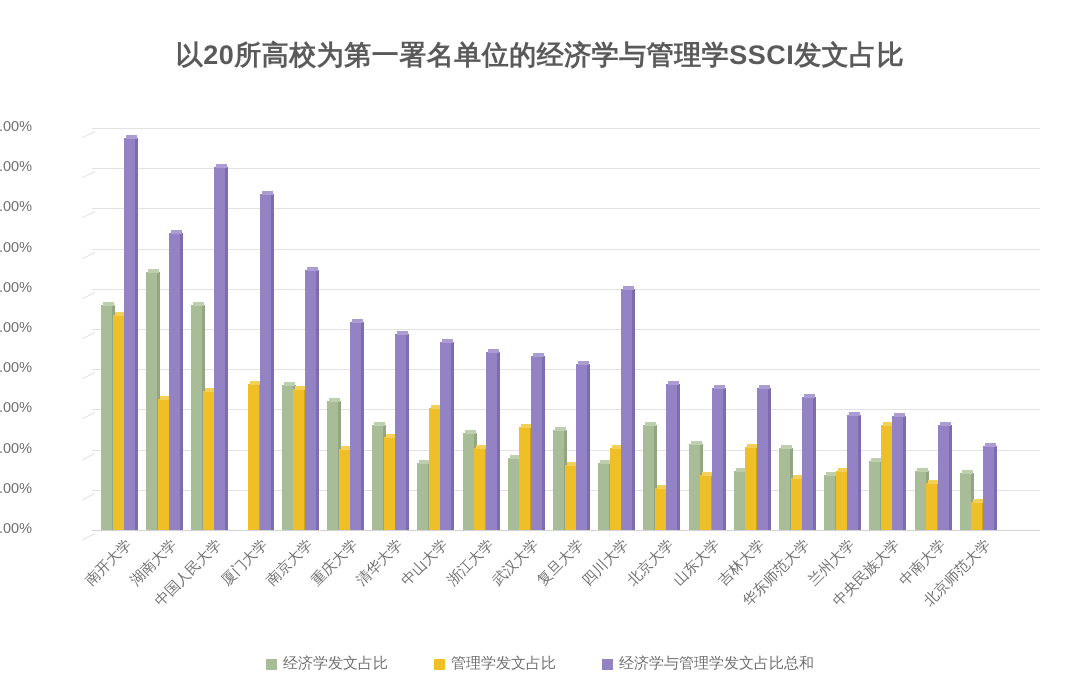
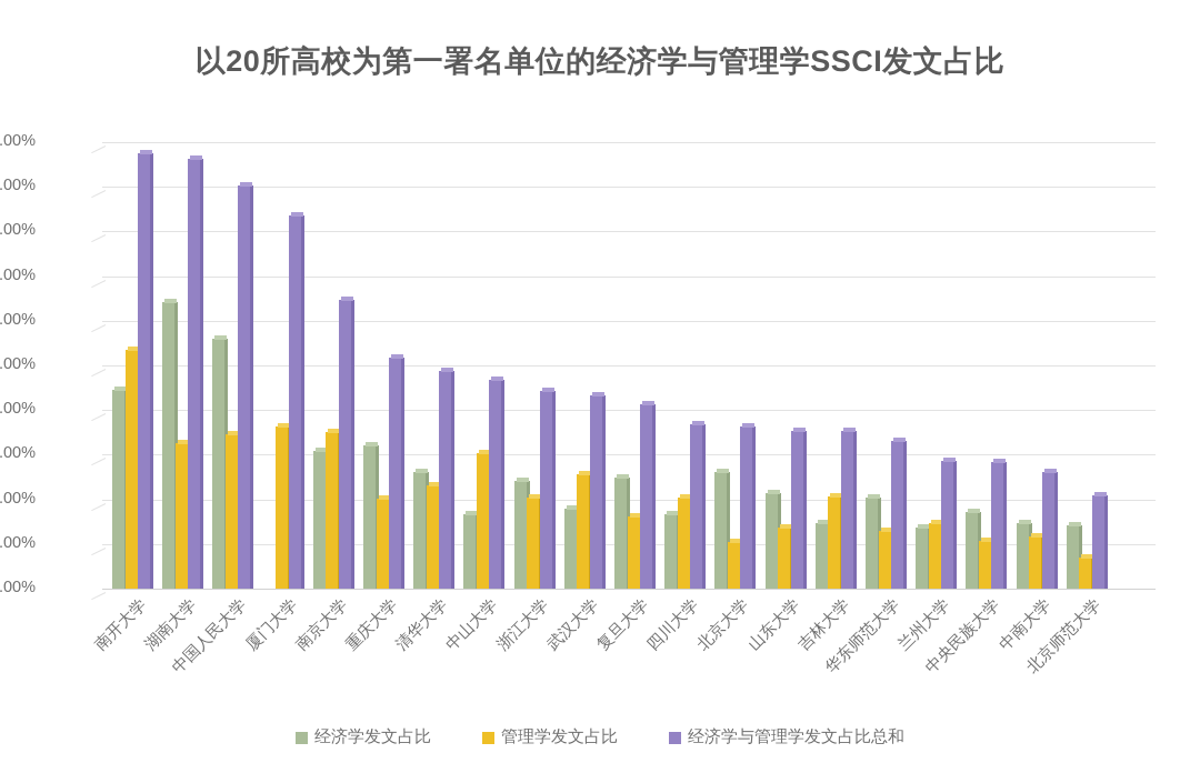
经济学发文占比/南开大学: 28% -> 22%
经济学与管理学发文占比总和/湖南大学: 37% -> 48%
经济学发文占比/南京大学: 18% -> 15%
经济学与管理学发文占比总和/四川大学: 30% -> 18%
管理学发文占比/中央民族大学: 13% -> 5%
